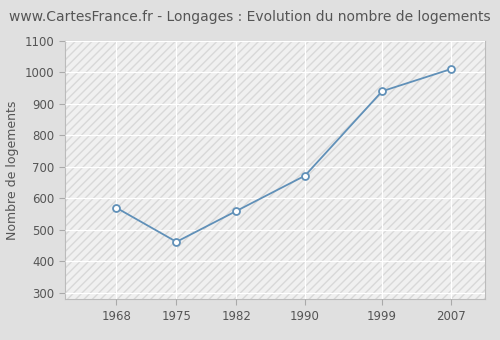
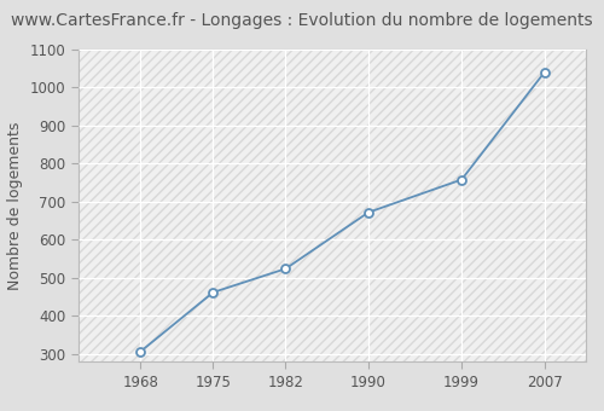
1968: 570 -> 307
1982: 560 -> 524
1999: 940 -> 758
2007: 1010 -> 1040
